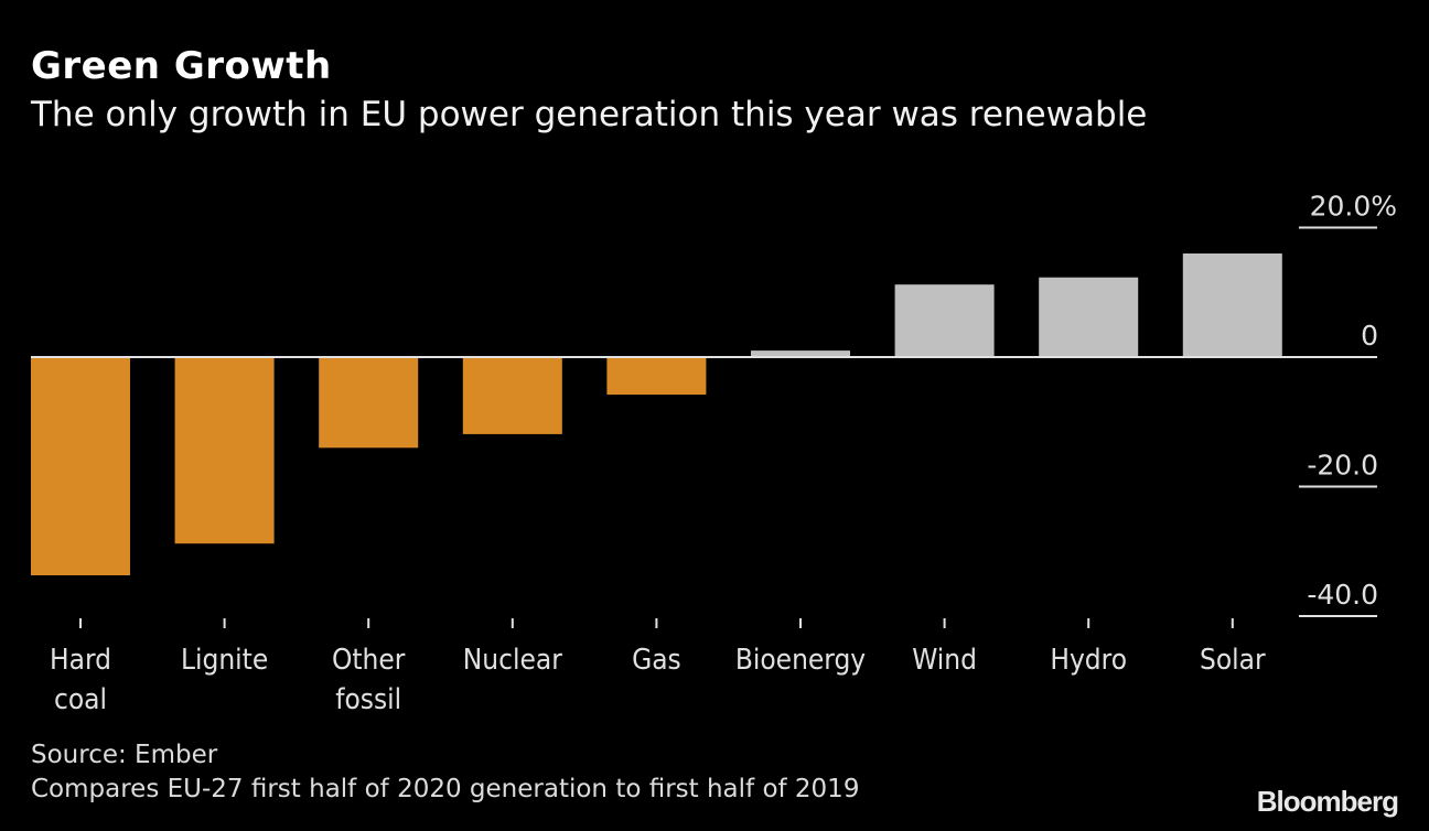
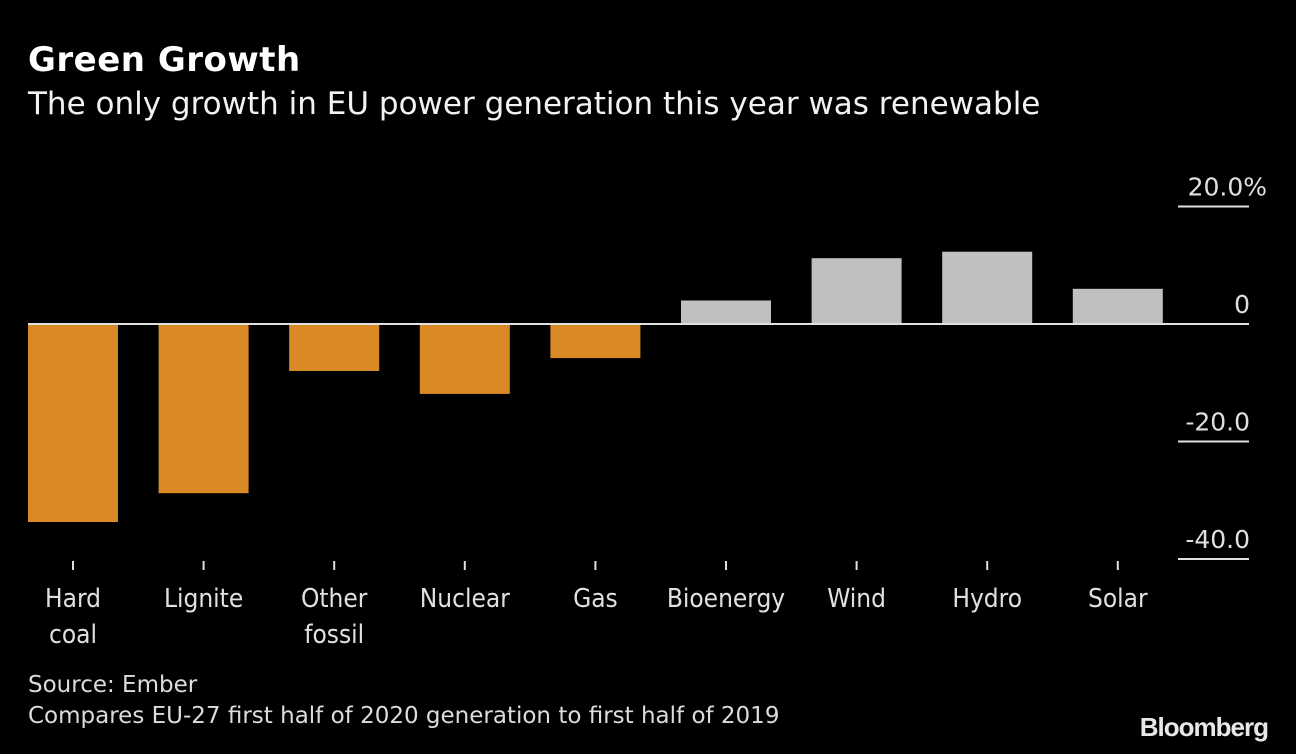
Other fossil: -14 -> -8
Bioenergy: 1 -> 4
Solar: 16 -> 6
